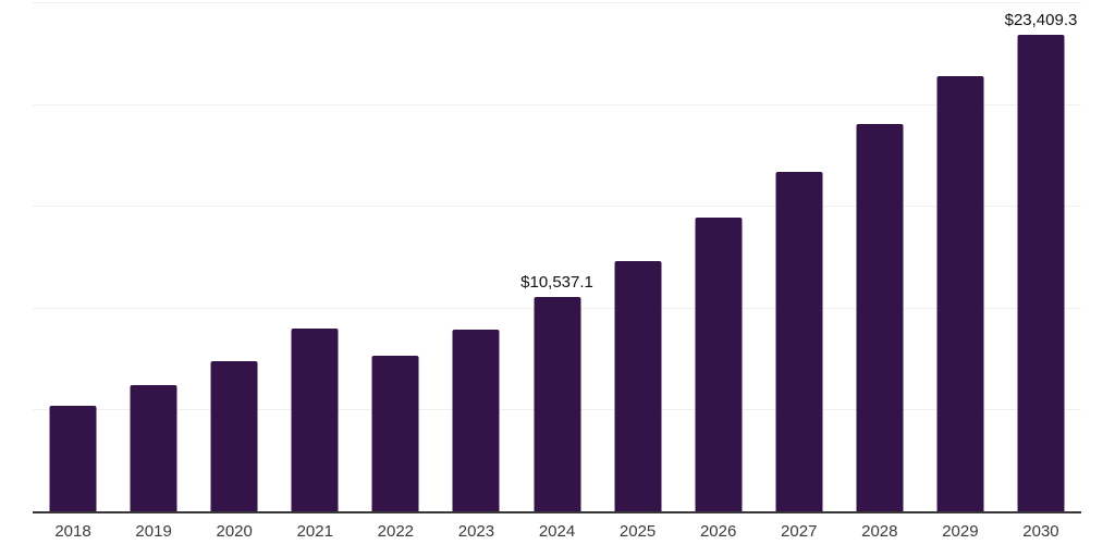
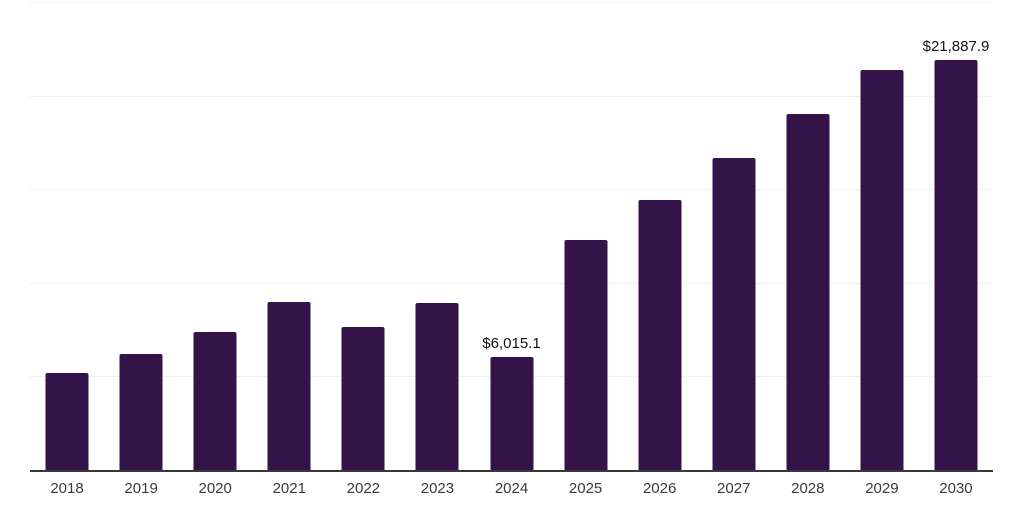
2024: $10,537.1 -> $6,015.1
2030: $23,409.3 -> $21,887.9
